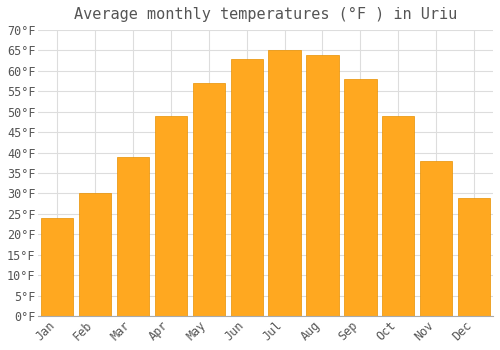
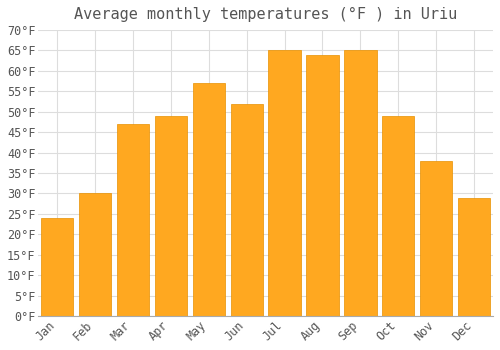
Mar: 39°F -> 47°F
Jun: 63°F -> 52°F
Sep: 58°F -> 65°F
